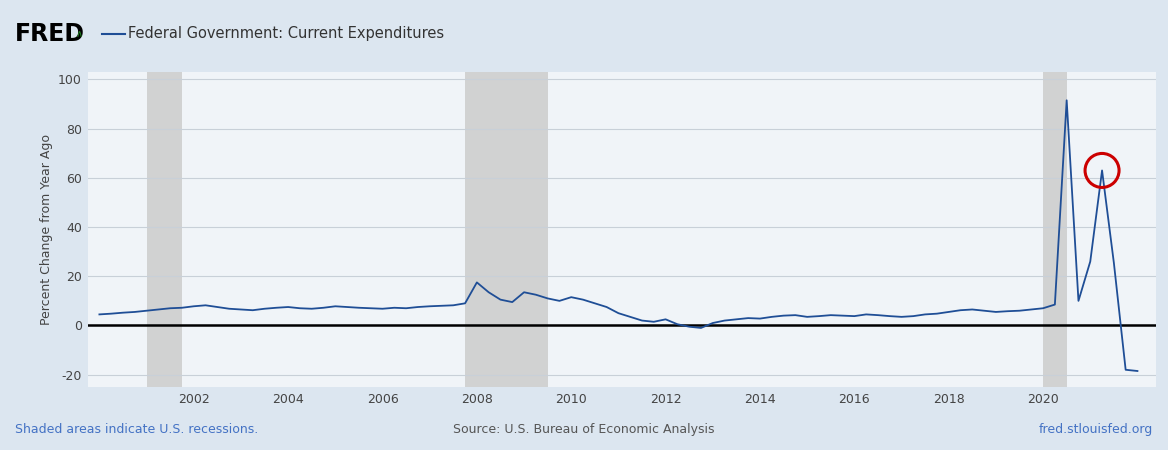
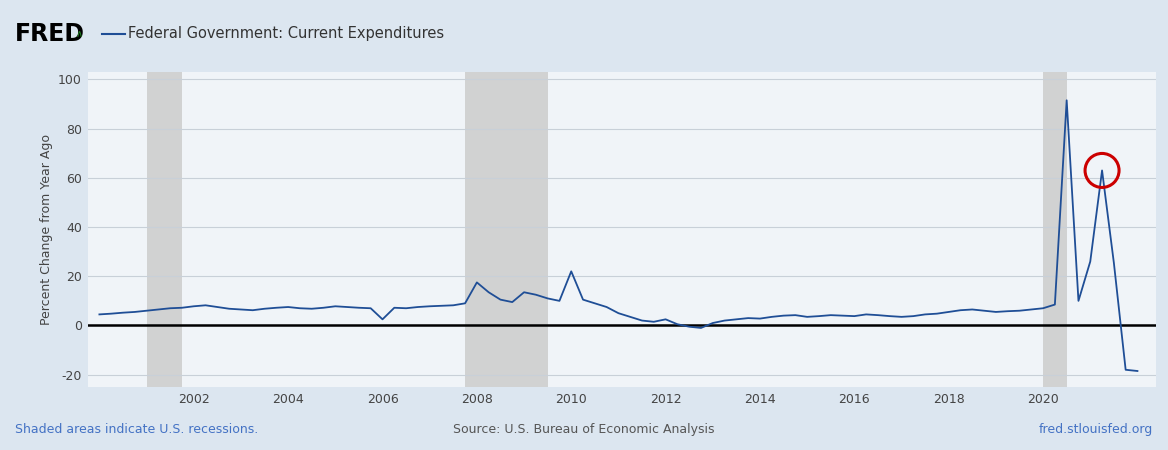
2006: 6.8 -> 2.5
2010: 11.5 -> 22.0
